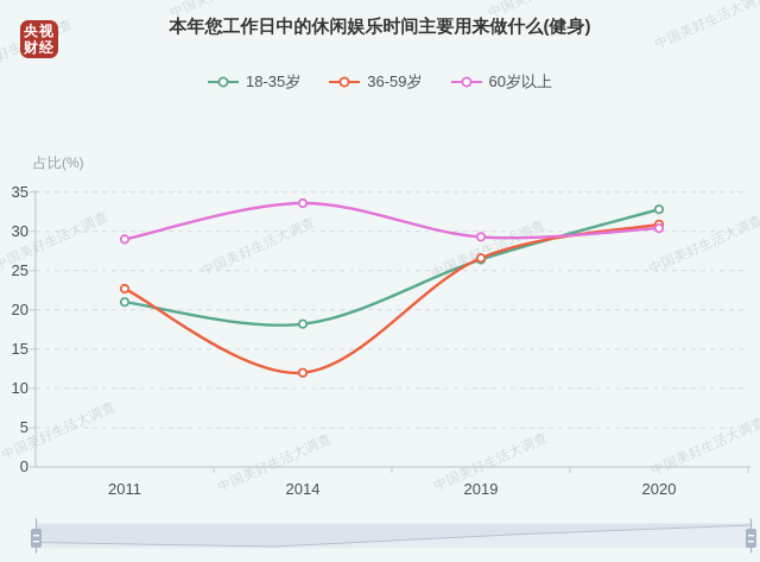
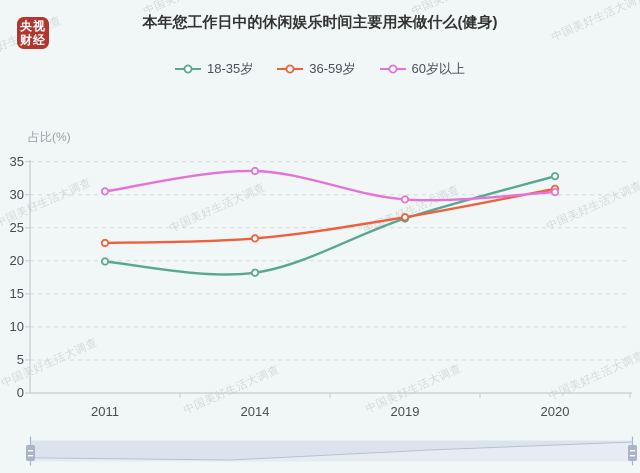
18-35岁/2011: 21 -> 20
60岁以上/2011: 29 -> 30
36-59岁/2014: 12 -> 23
